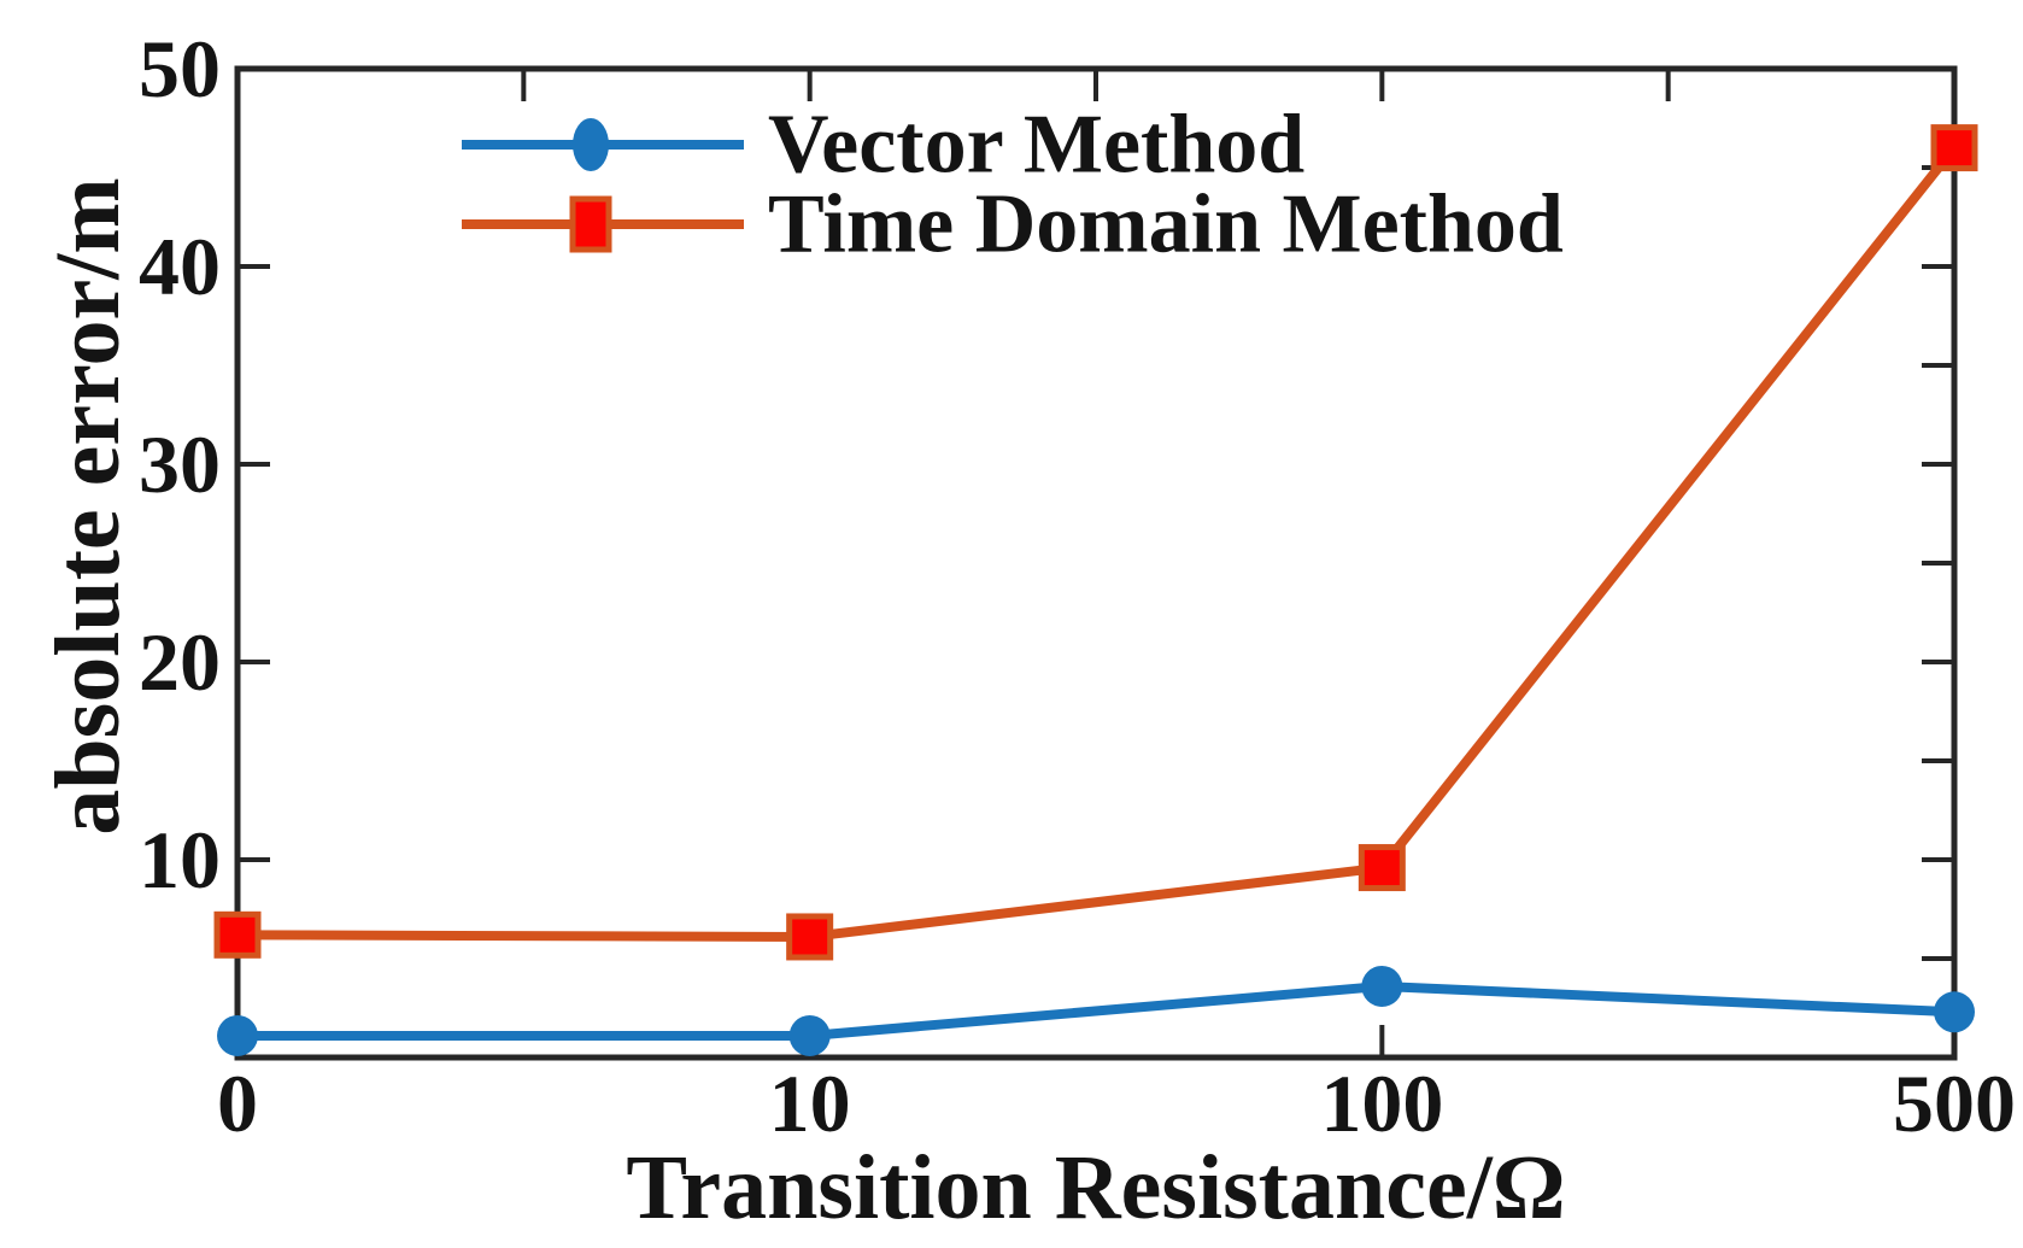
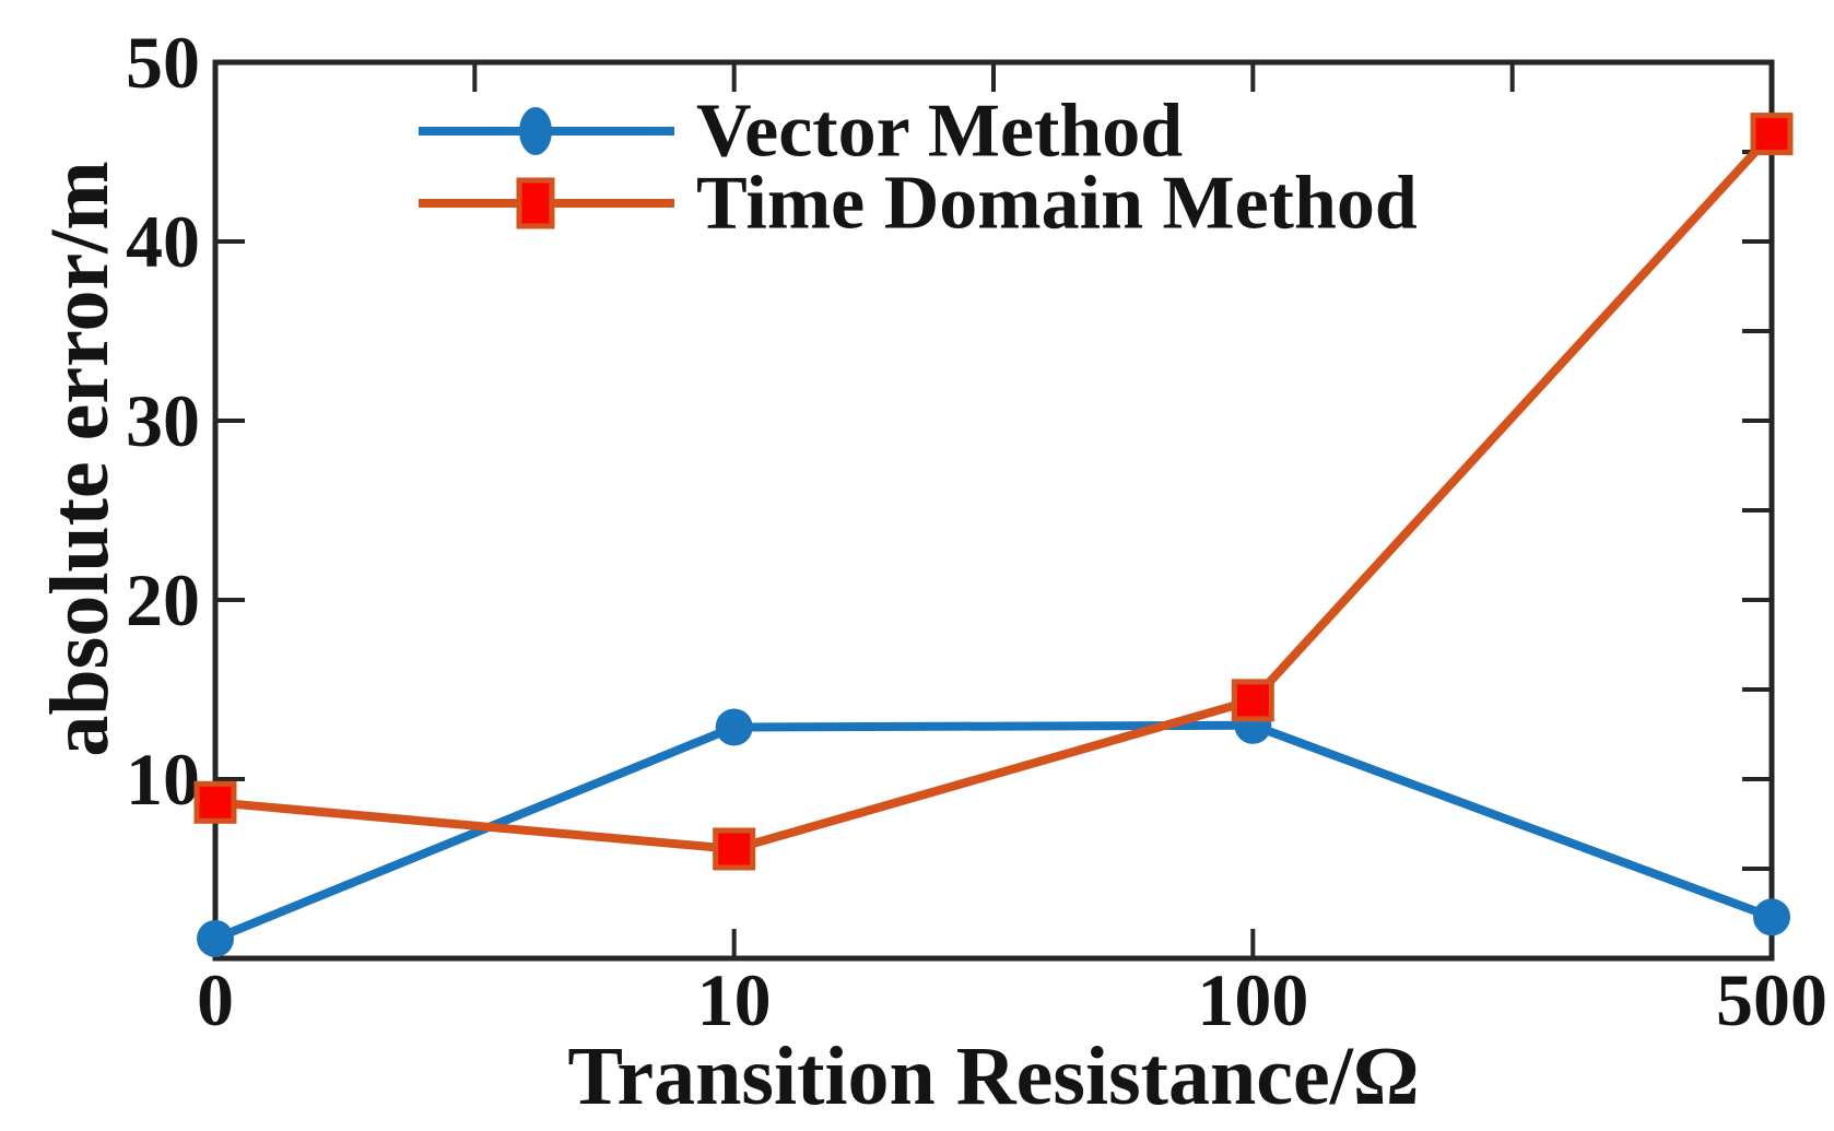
Time Domain Method/0: 6.2 -> 8.7
Vector Method/10: 1.1 -> 12.9
Vector Method/100: 3.6 -> 13.0
Time Domain Method/100: 9.6 -> 14.4
